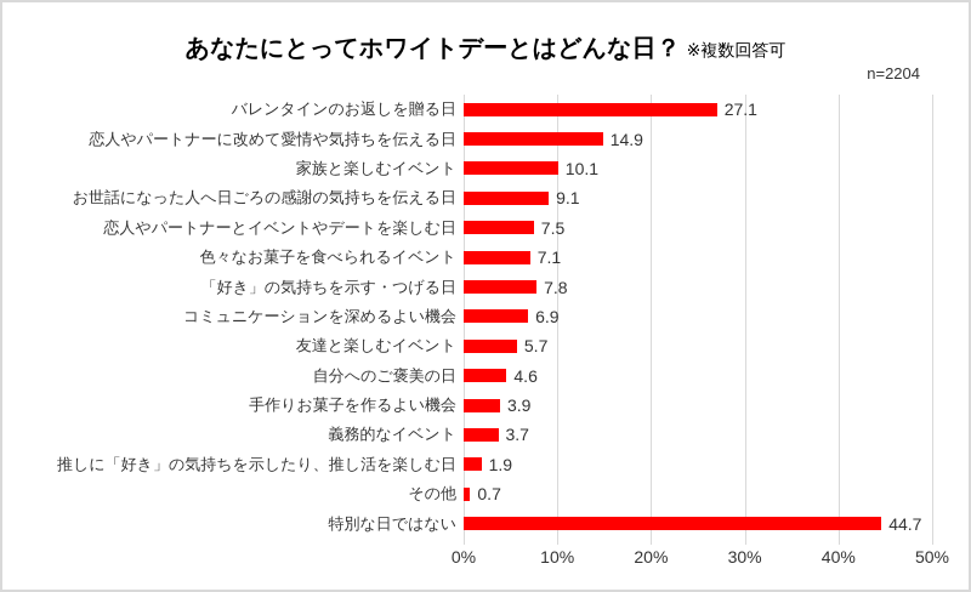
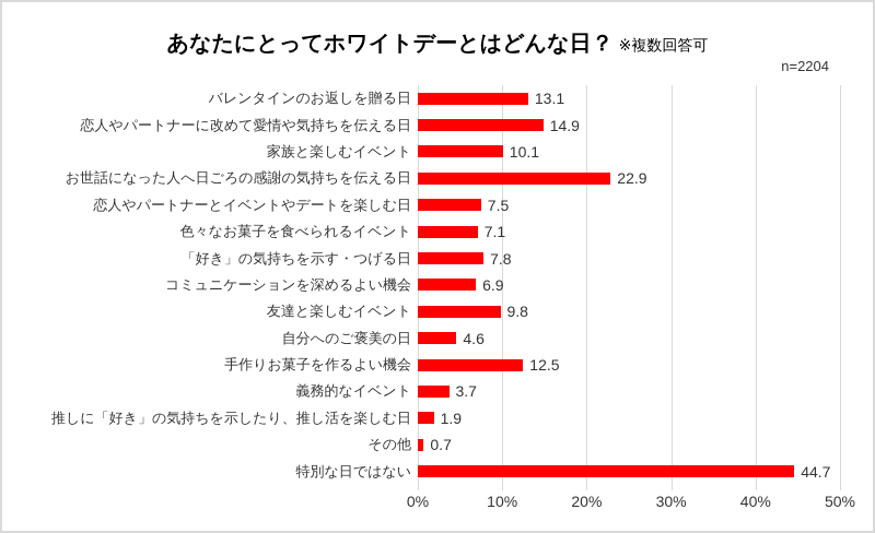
バレンタインのお返しを贈る日: 27.1 -> 13.1
お世話になった人へ日ごろの感謝の気持ちを伝える日: 9.1 -> 22.9
友達と楽しむイベント: 5.7 -> 9.8
手作りお菓子を作るよい機会: 3.9 -> 12.5
